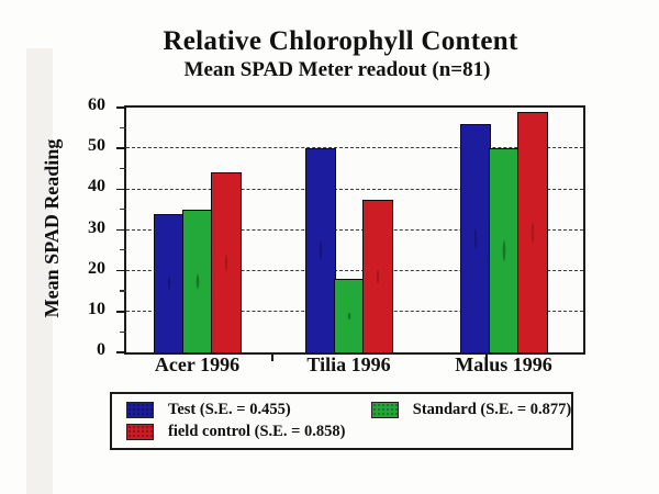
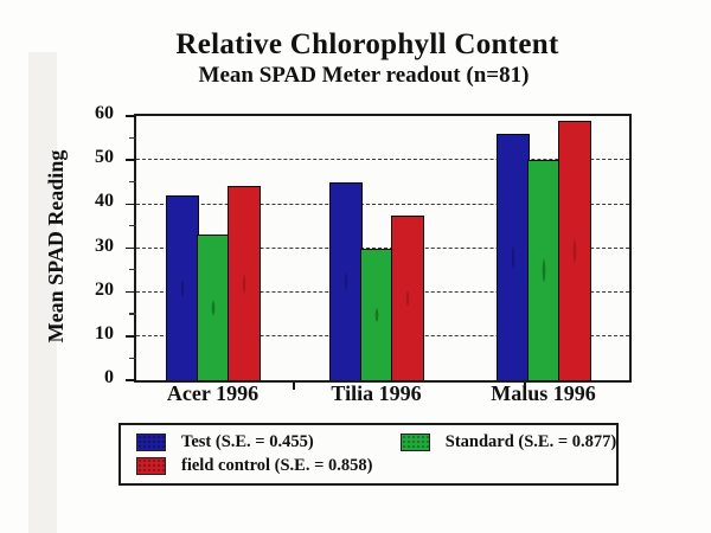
Test (S.E. = 0.455)/Acer 1996: 34 -> 42
Standard (S.E. = 0.877)/Acer 1996: 35 -> 33
Test (S.E. = 0.455)/Tilia 1996: 50 -> 45
Standard (S.E. = 0.877)/Tilia 1996: 18 -> 30
